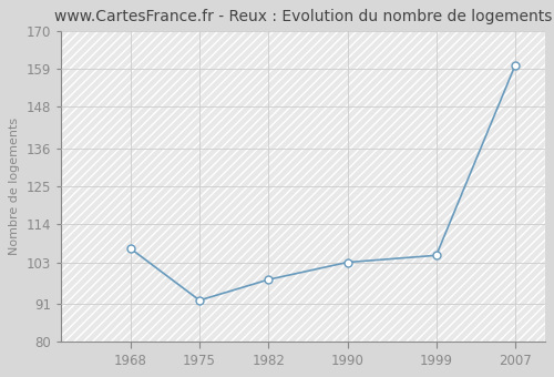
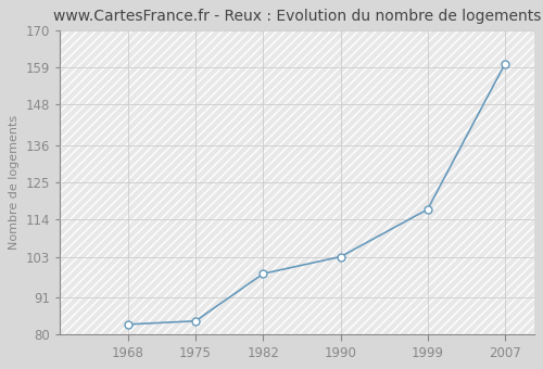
1968: 107 -> 83
1975: 92 -> 84
1999: 105 -> 117
